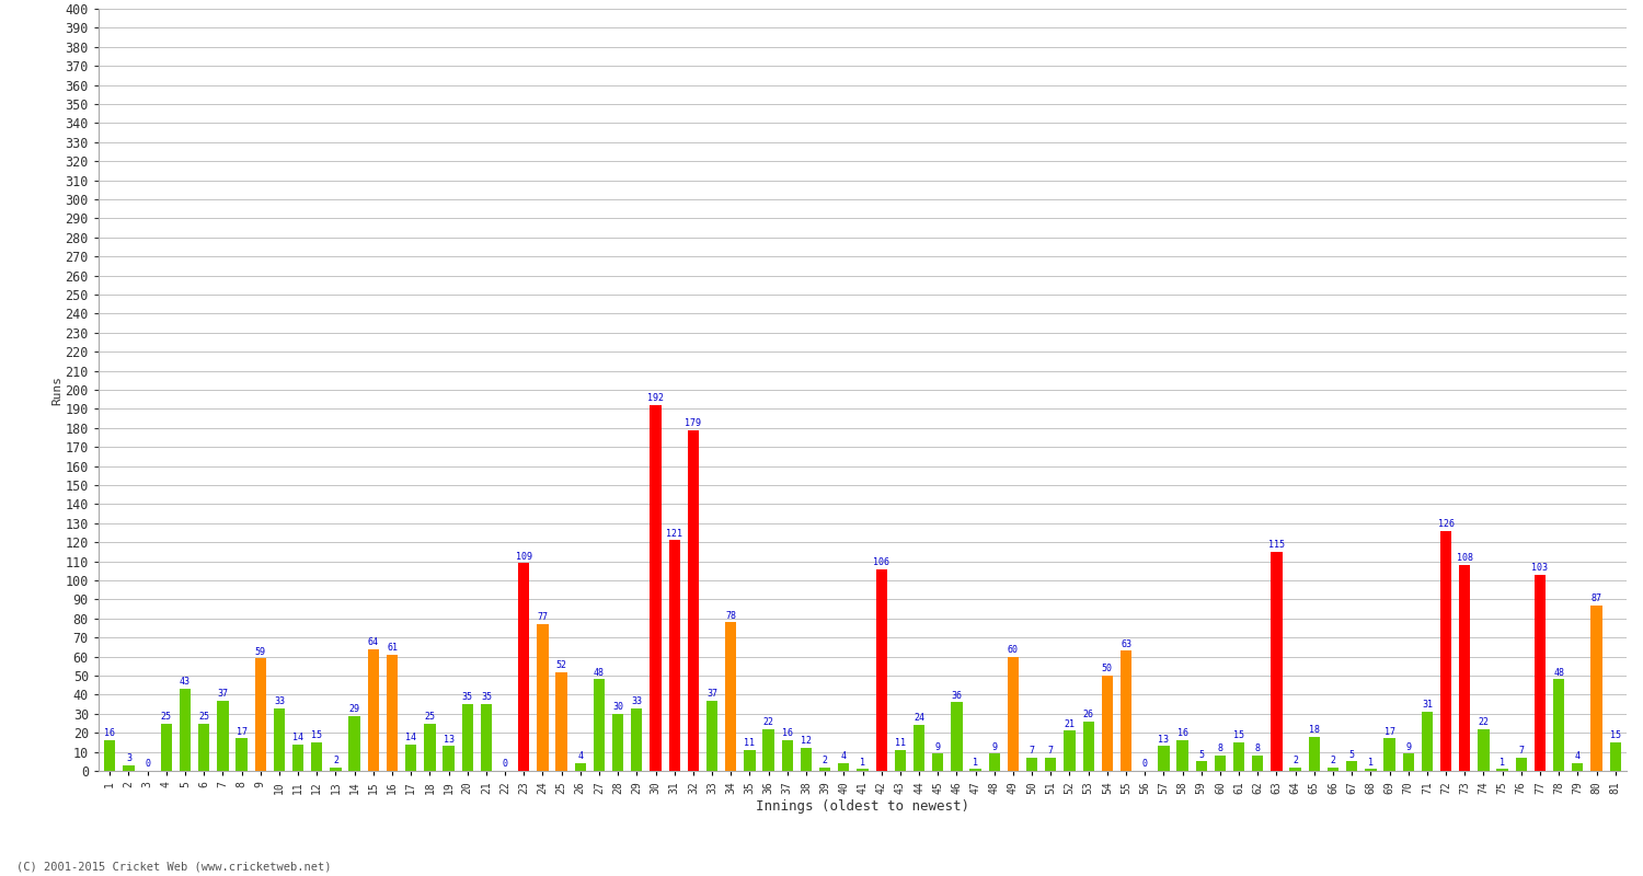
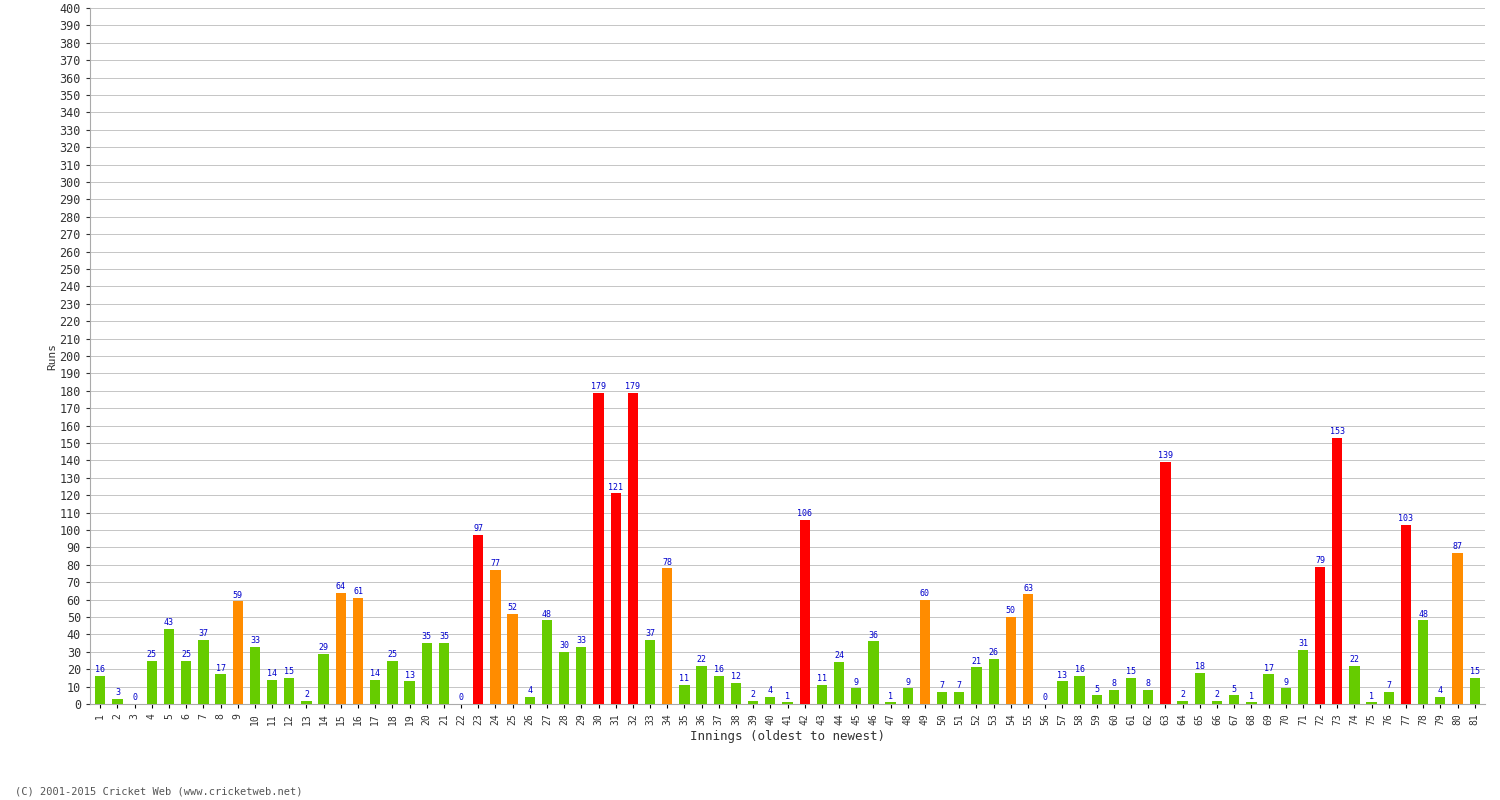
23: 109 -> 97
30: 192 -> 179
63: 115 -> 139
72: 126 -> 79
73: 108 -> 153
